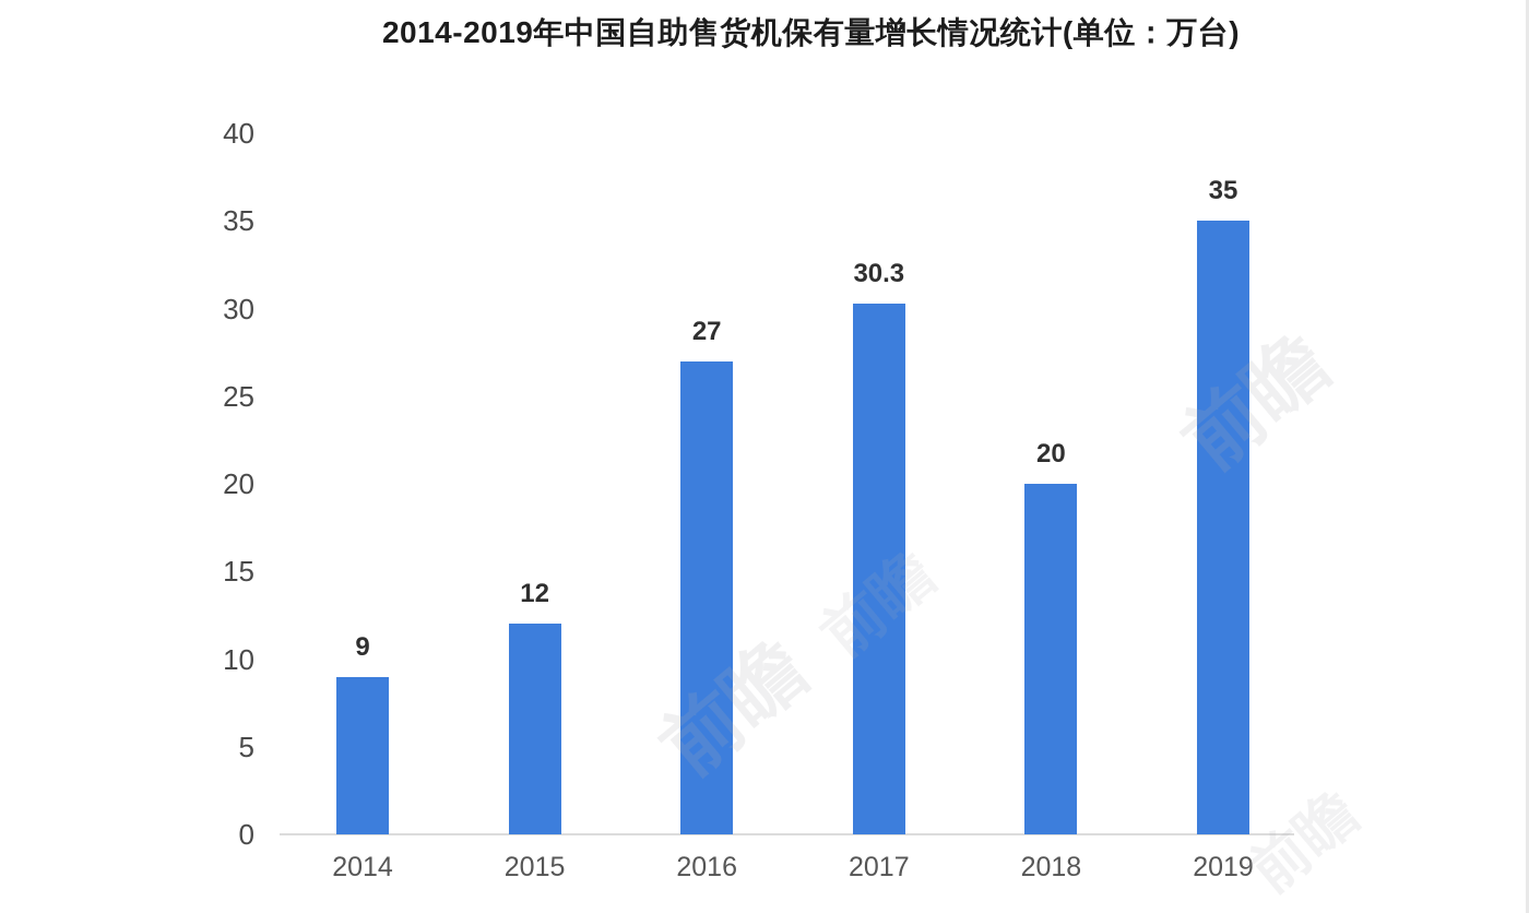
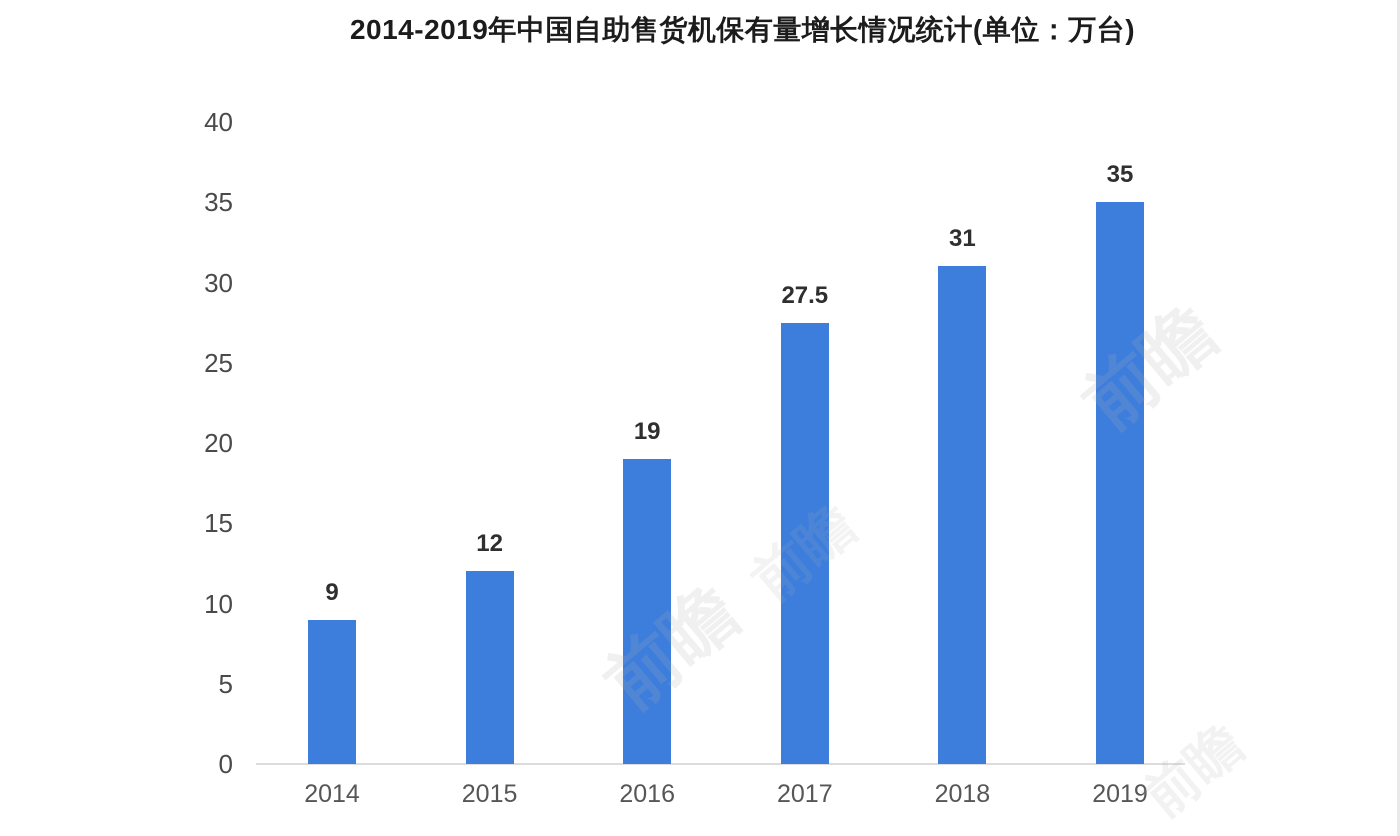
2016: 27 -> 19
2017: 30.3 -> 27.5
2018: 20 -> 31
